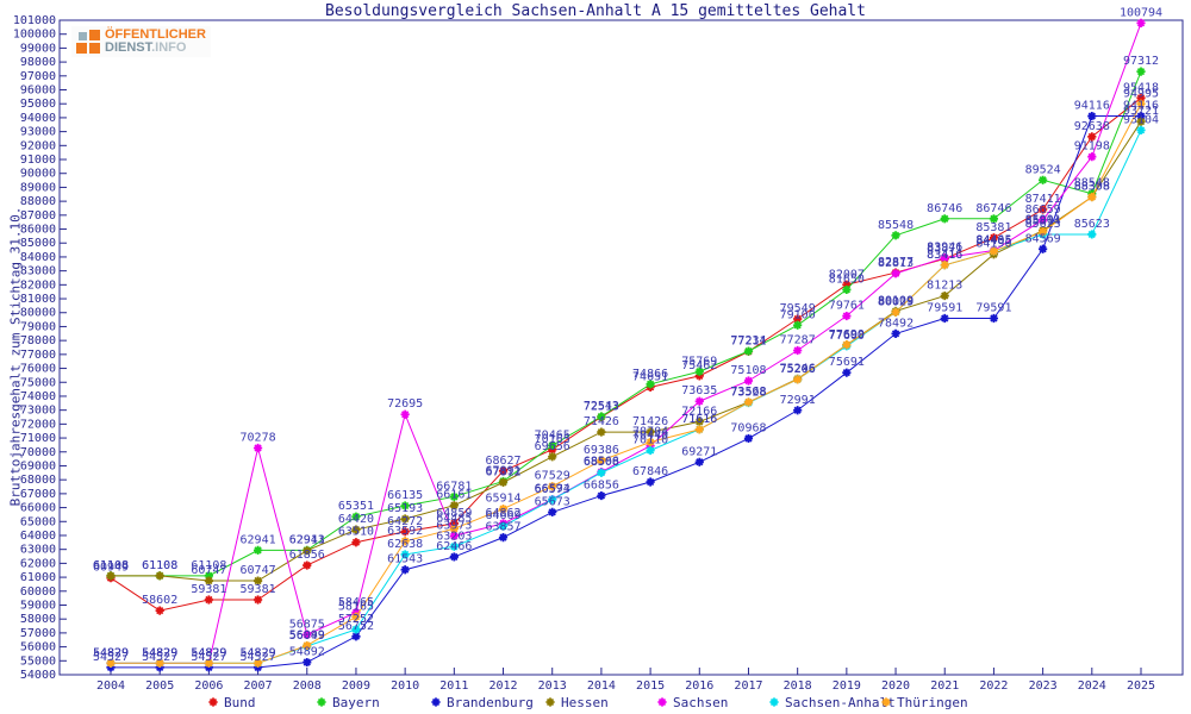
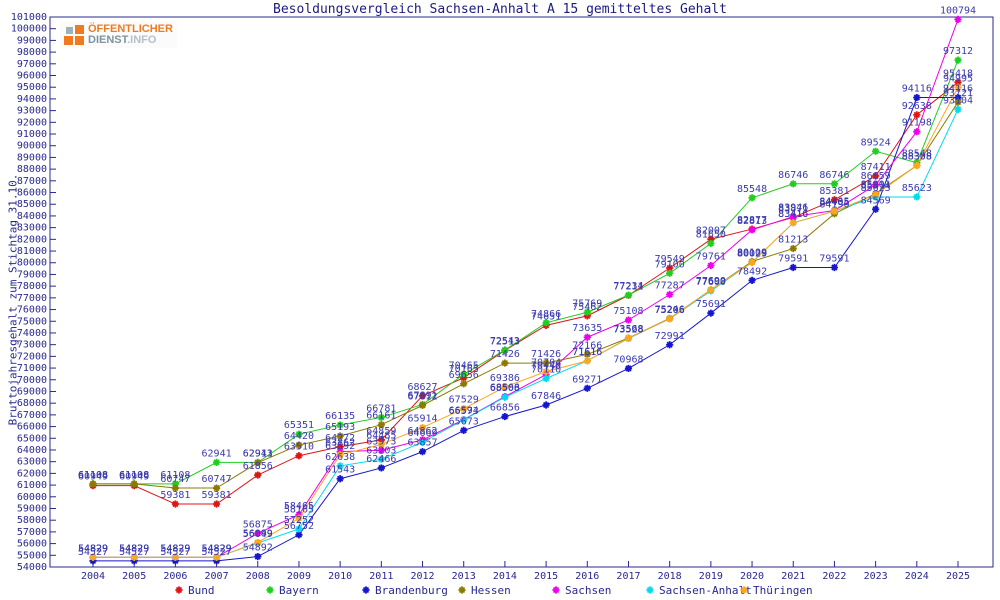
Bund/2005: 58602 -> 60949
Sachsen/2007: 70278 -> 54829
Sachsen/2010: 72695 -> 63862
